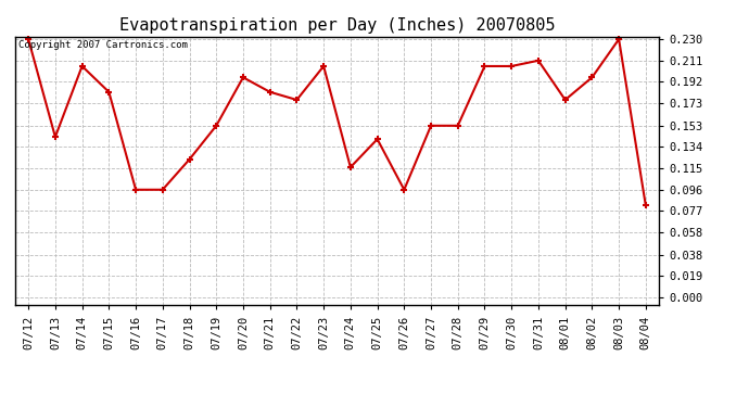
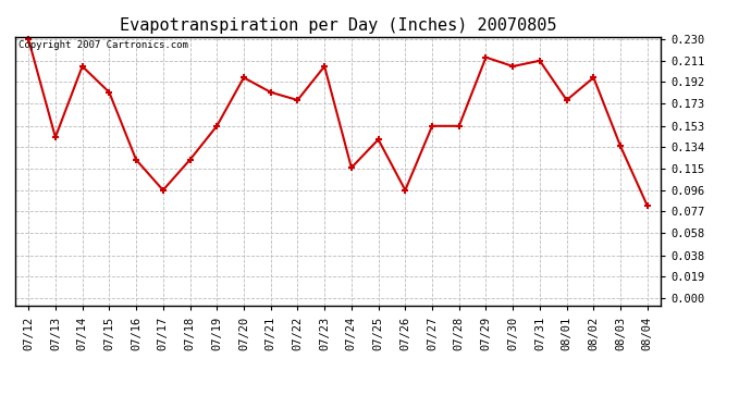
07/16: 0.096 -> 0.123
07/29: 0.206 -> 0.214
08/03: 0.230 -> 0.135
